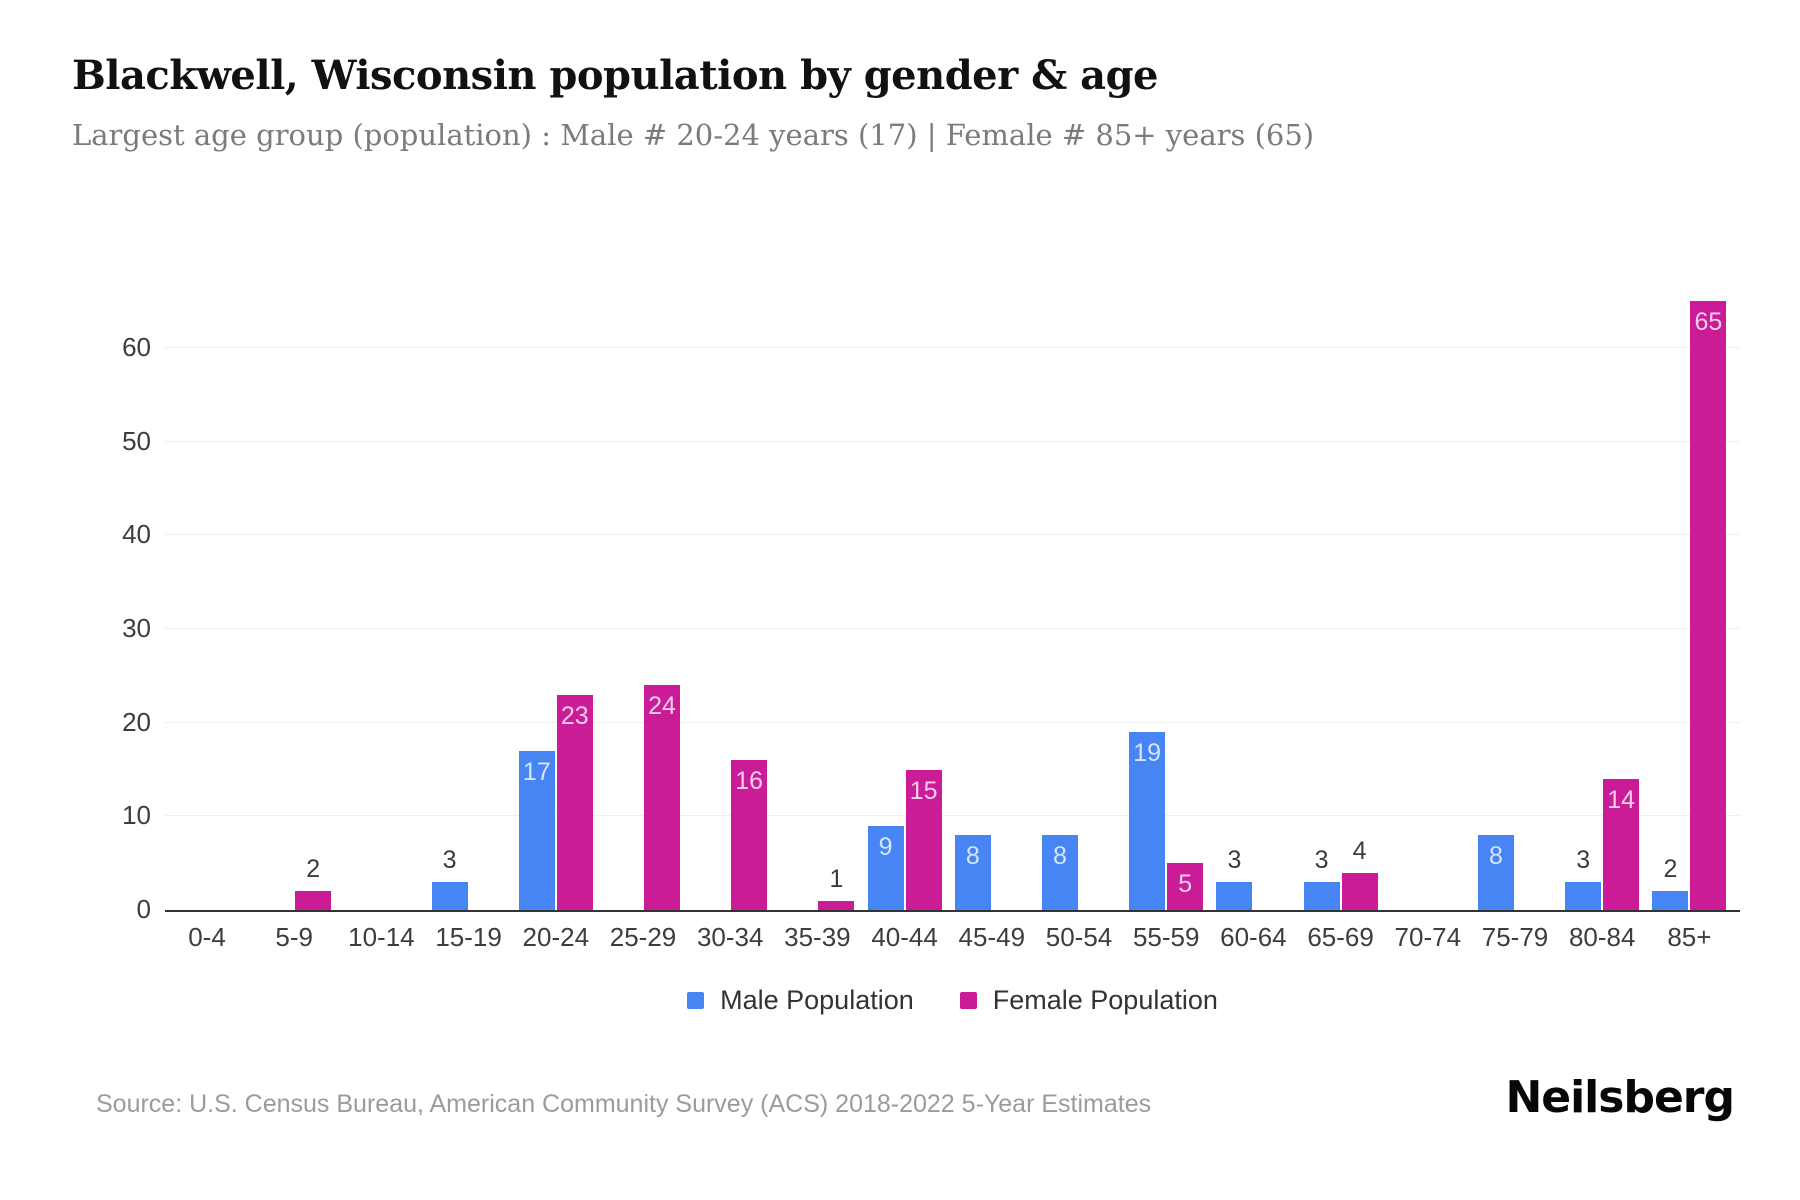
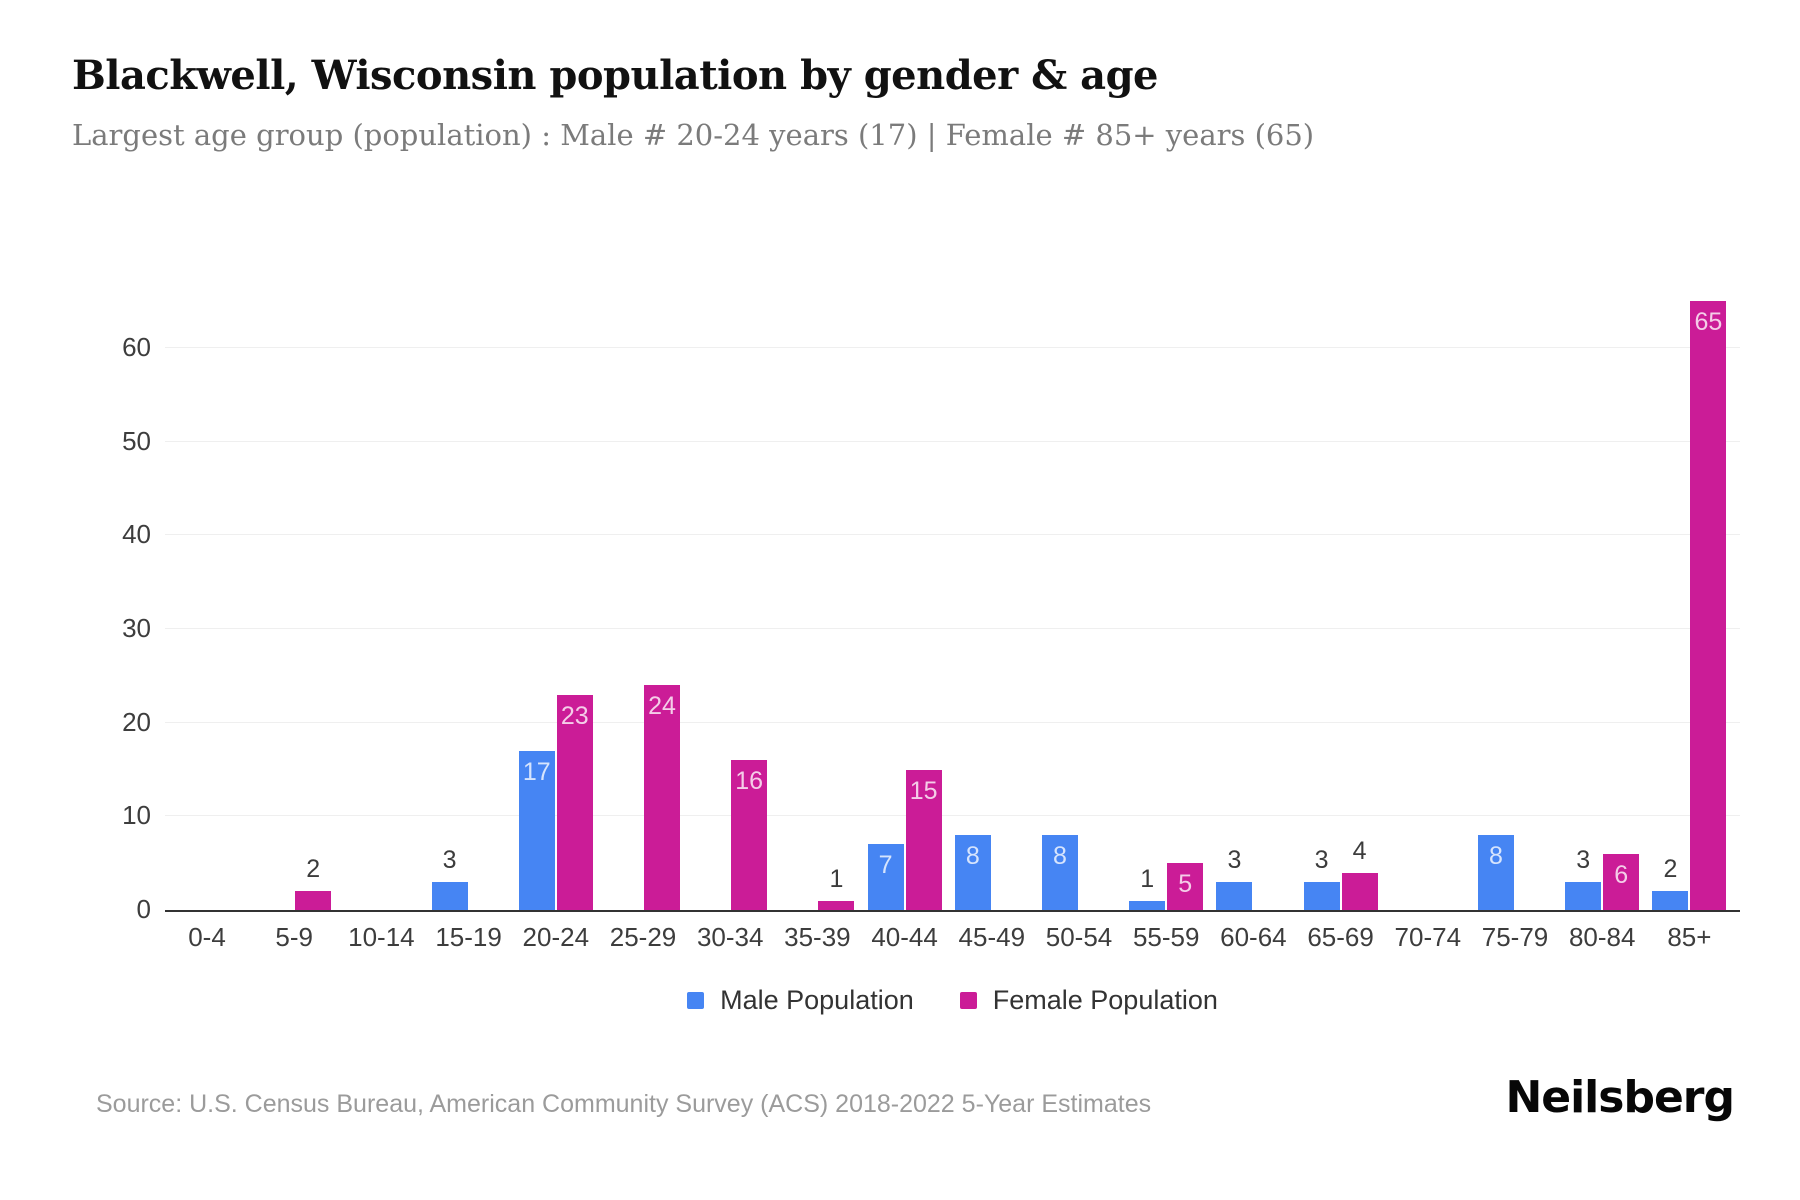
Male Population/40-44: 9 -> 7
Male Population/55-59: 19 -> 1
Female Population/80-84: 14 -> 6
